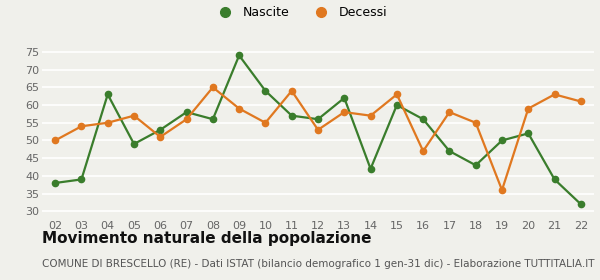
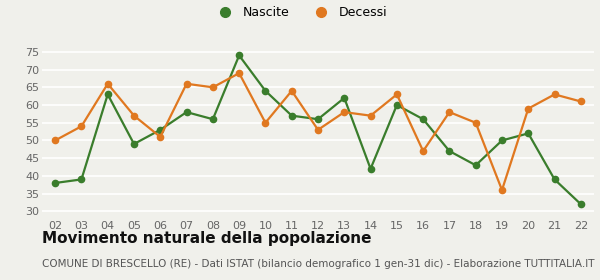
Decessi/04: 55 -> 66
Decessi/07: 56 -> 66
Decessi/09: 59 -> 69
